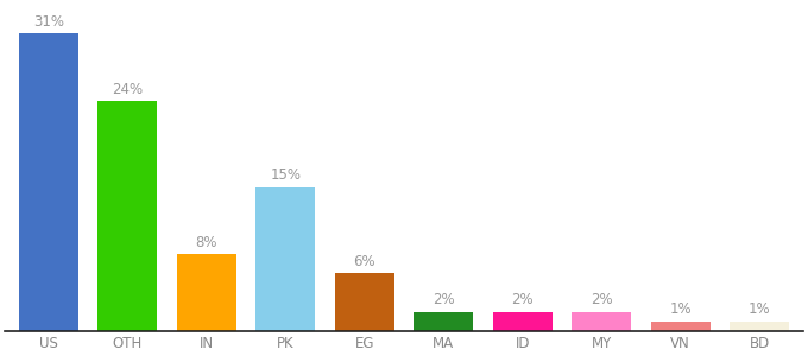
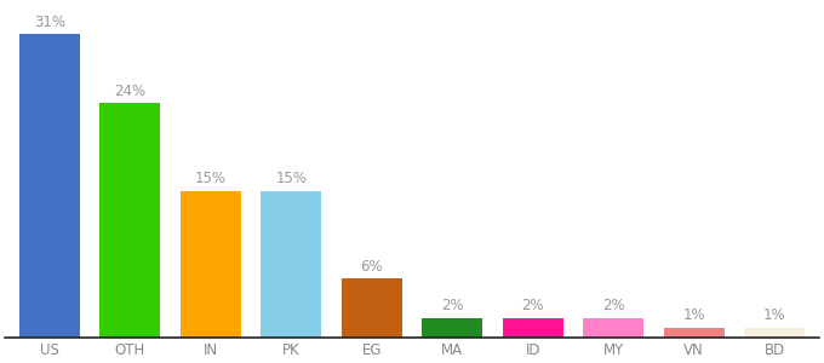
IN: 8% -> 15%
